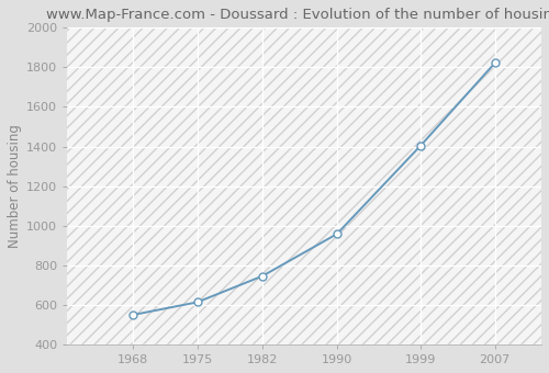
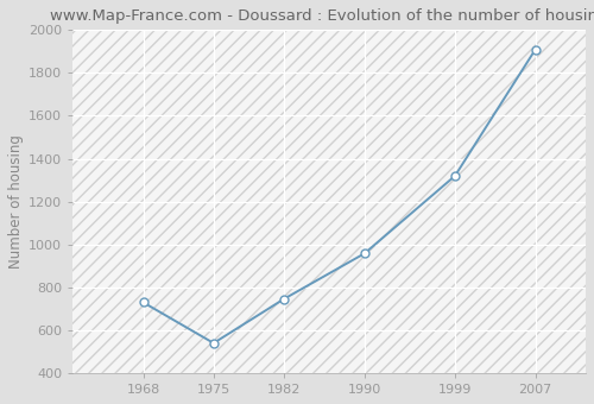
1968: 550 -> 730
1975: 610 -> 540
1999: 1400 -> 1320
2007: 1820 -> 1910
